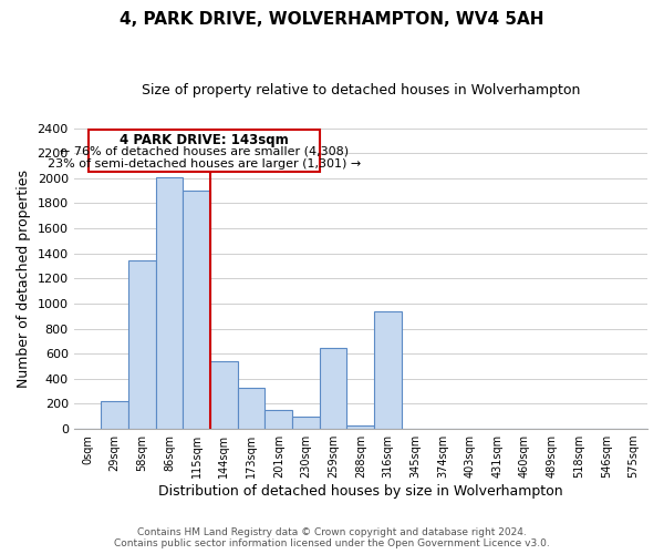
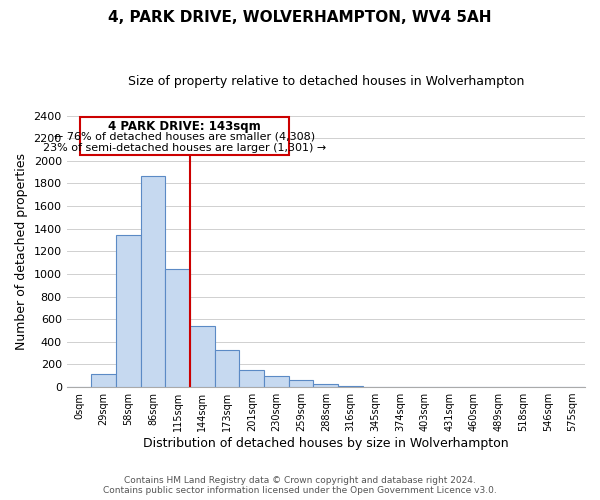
29sqm: 220 -> 120
86sqm: 2010 -> 1870
115sqm: 1900 -> 1040
259sqm: 650 -> 60
316sqm: 940 -> 10
